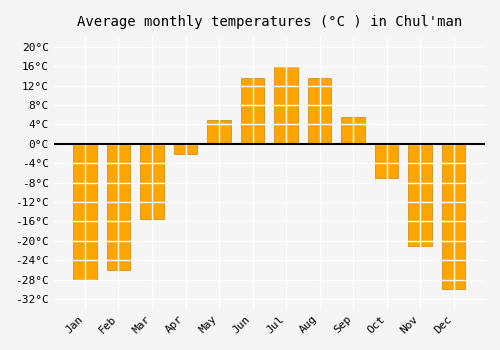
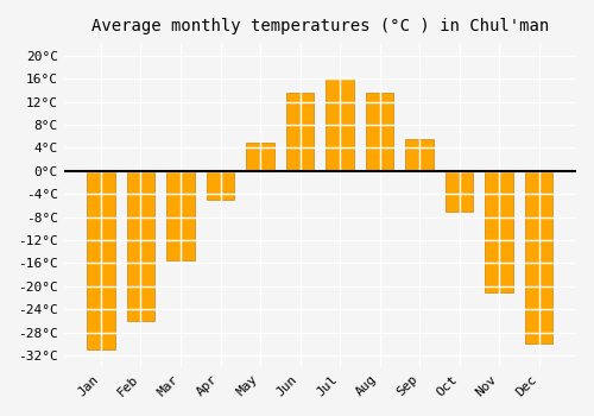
Jan: -28.0°C -> -31.0°C
Apr: -2.0°C -> -5.0°C
